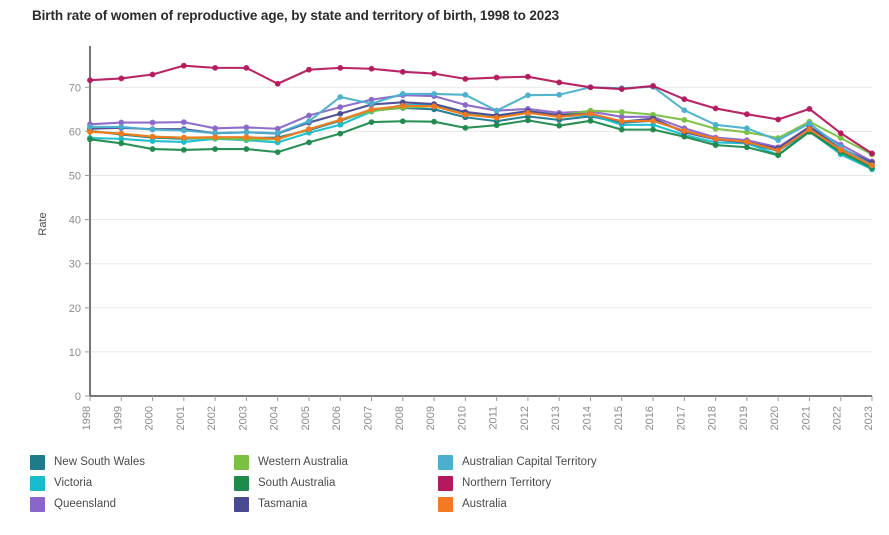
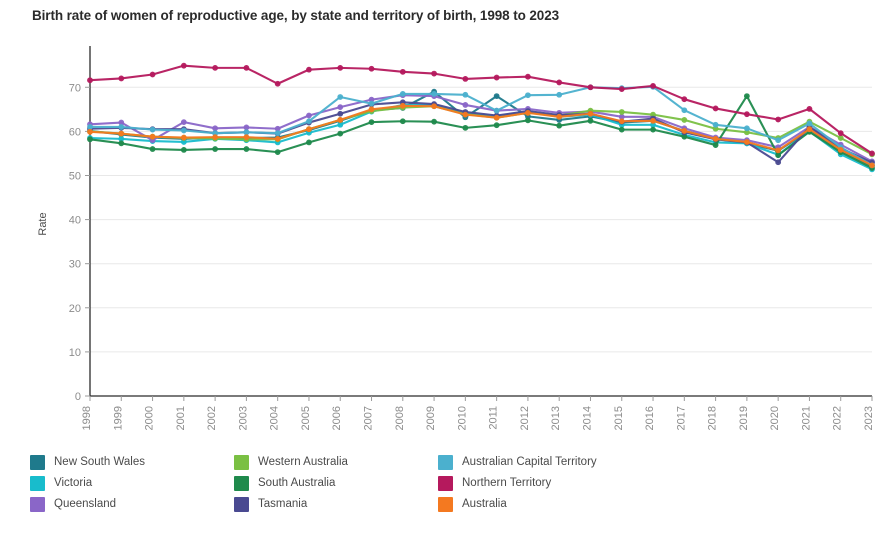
Queensland/2000: 62 -> 58
New South Wales/2009: 65 -> 69
New South Wales/2011: 62 -> 68
South Australia/2019: 56 -> 68
Tasmania/2020: 56 -> 53
